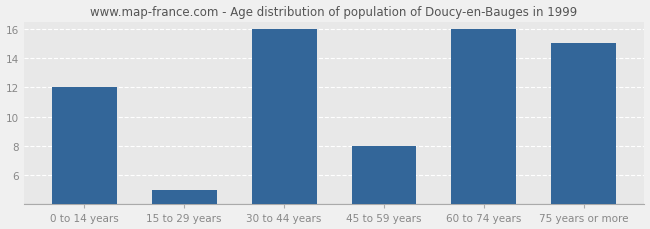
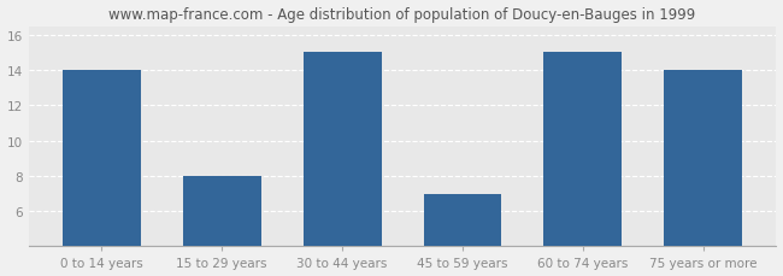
0 to 14 years: 12 -> 14
15 to 29 years: 5 -> 8
30 to 44 years: 16 -> 15
45 to 59 years: 8 -> 7
60 to 74 years: 16 -> 15
75 years or more: 15 -> 14
